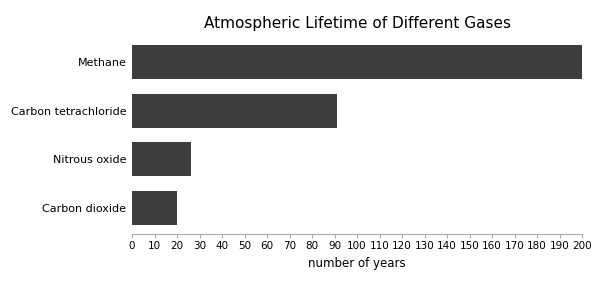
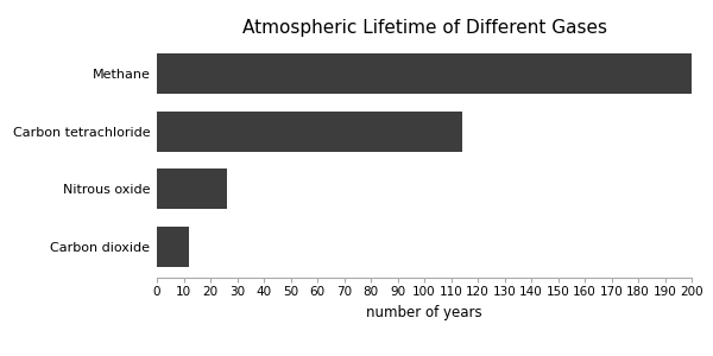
Carbon tetrachloride: 91 -> 114
Carbon dioxide: 20 -> 12
